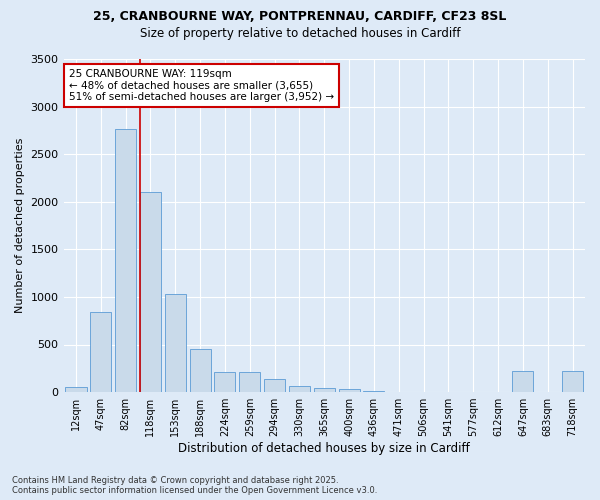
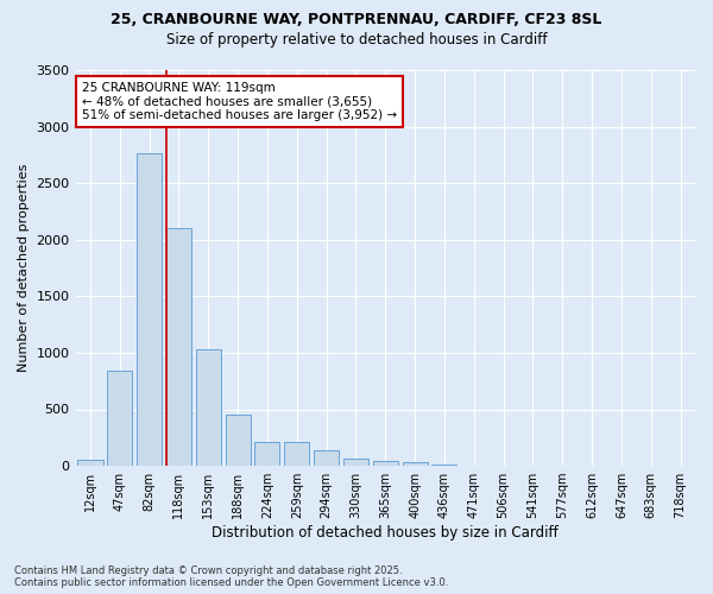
647sqm: 220 -> 0
718sqm: 220 -> 0
